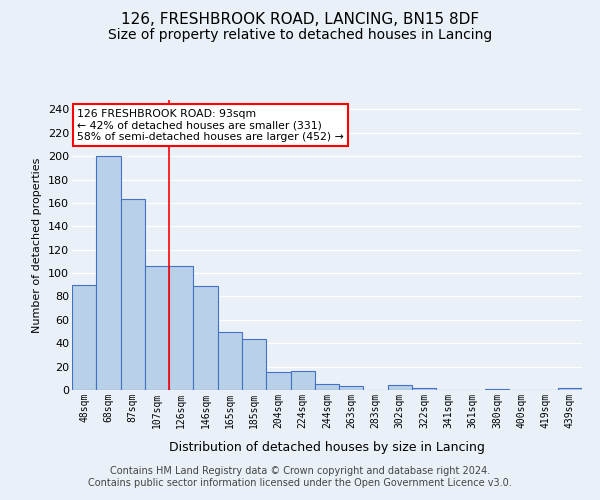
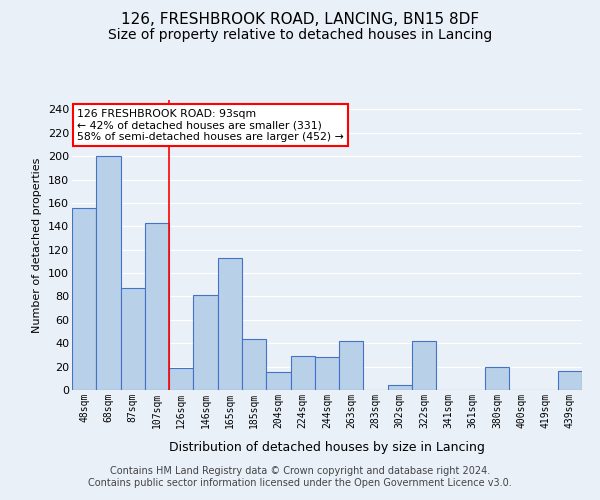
48sqm: 90 -> 156
87sqm: 163 -> 87
107sqm: 106 -> 143
126sqm: 106 -> 19
146sqm: 89 -> 81
165sqm: 50 -> 113
224sqm: 16 -> 29
244sqm: 5 -> 28
263sqm: 3 -> 42
322sqm: 2 -> 42
380sqm: 1 -> 20
439sqm: 2 -> 16
